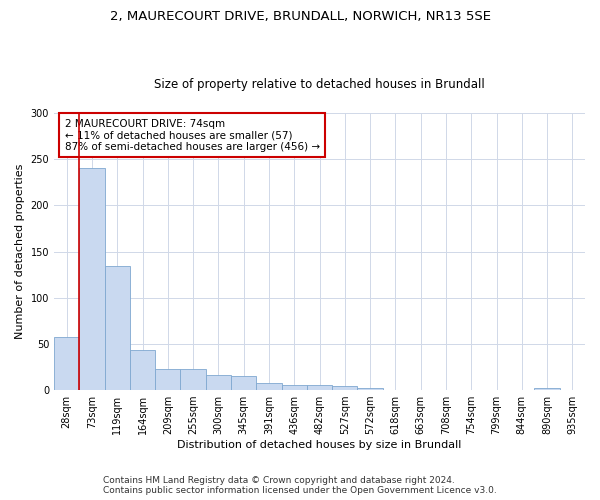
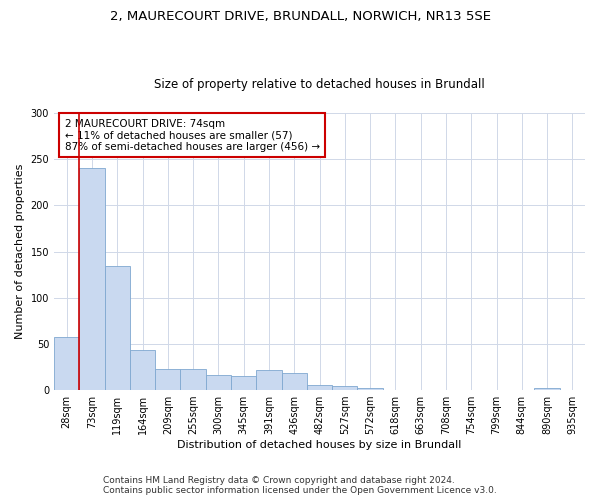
391sqm: 8 -> 22
436sqm: 6 -> 18
